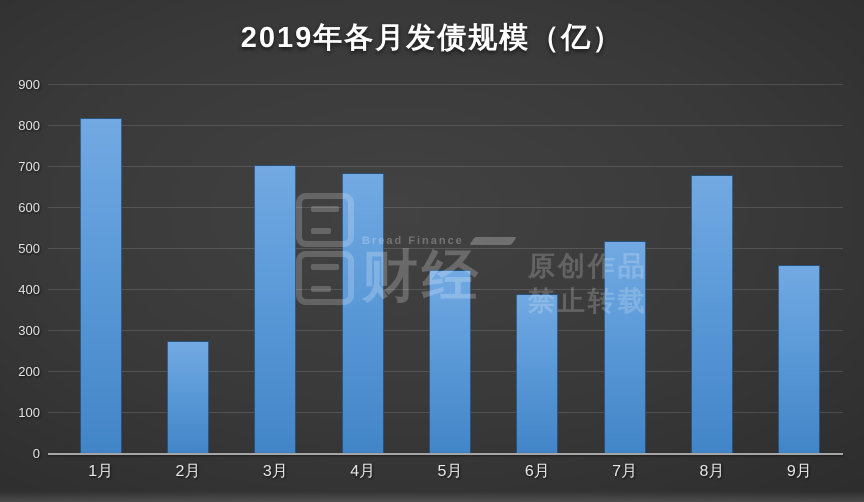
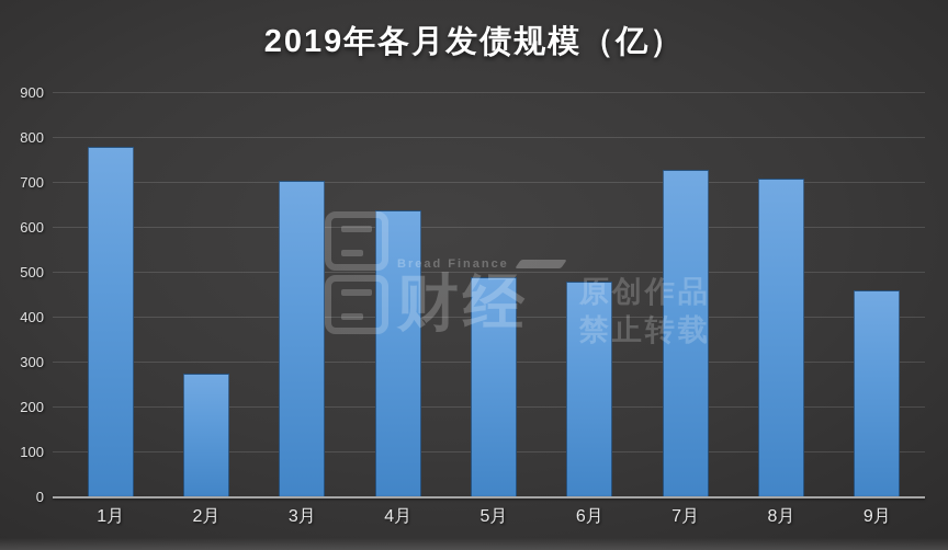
1月: 820 -> 780
4月: 680 -> 640
5月: 450 -> 490
6月: 390 -> 480
7月: 520 -> 730
8月: 680 -> 710
